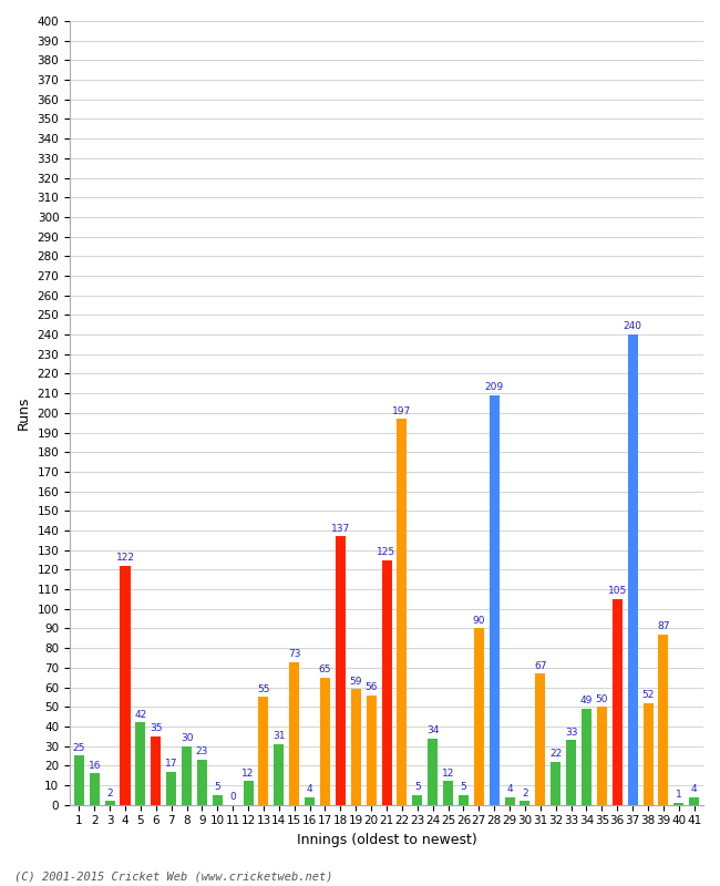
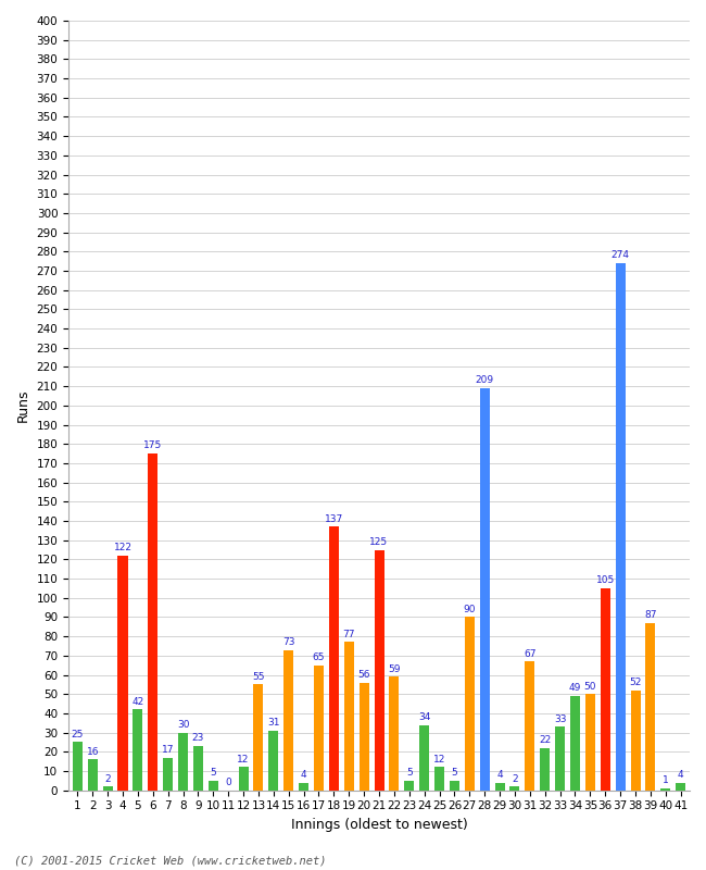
6: 35 -> 175
19: 59 -> 77
22: 197 -> 59
37: 240 -> 274
